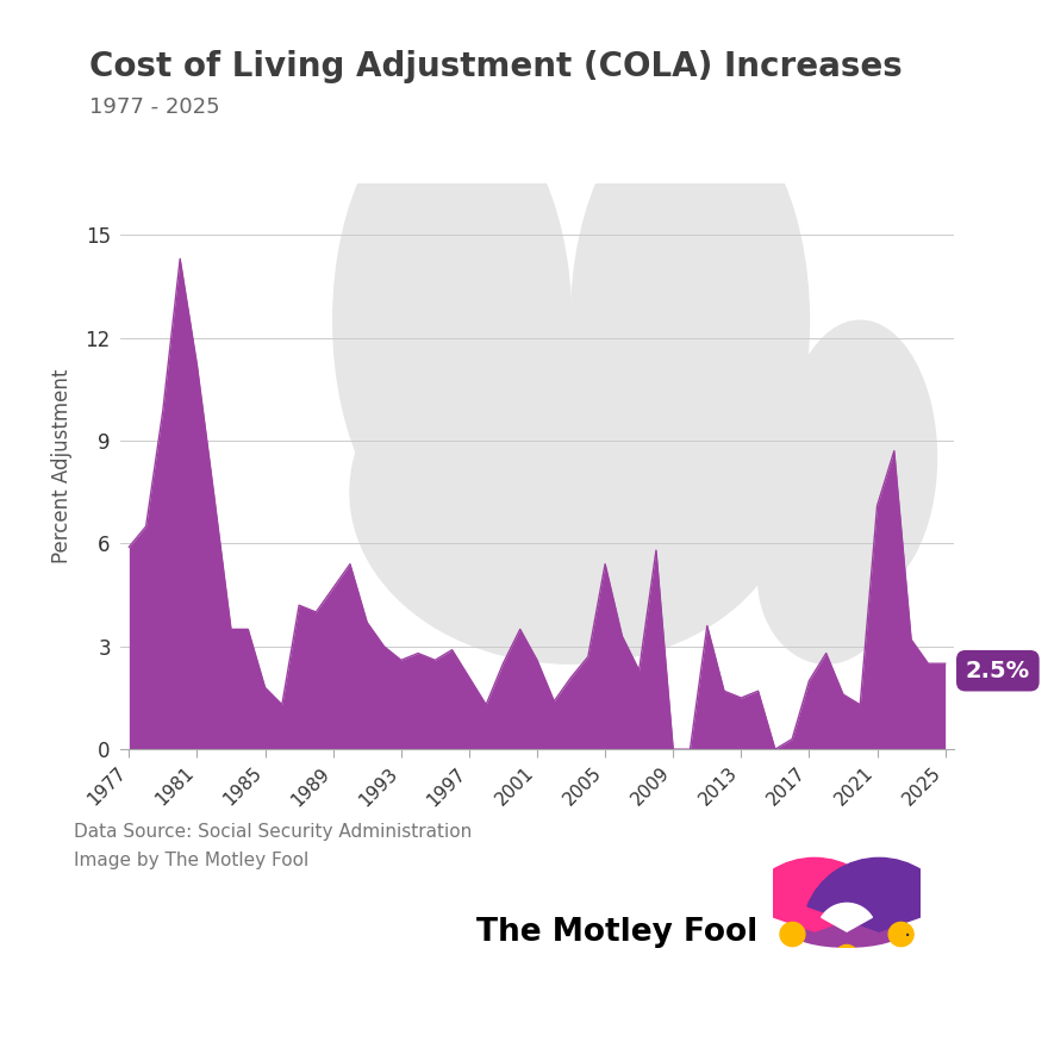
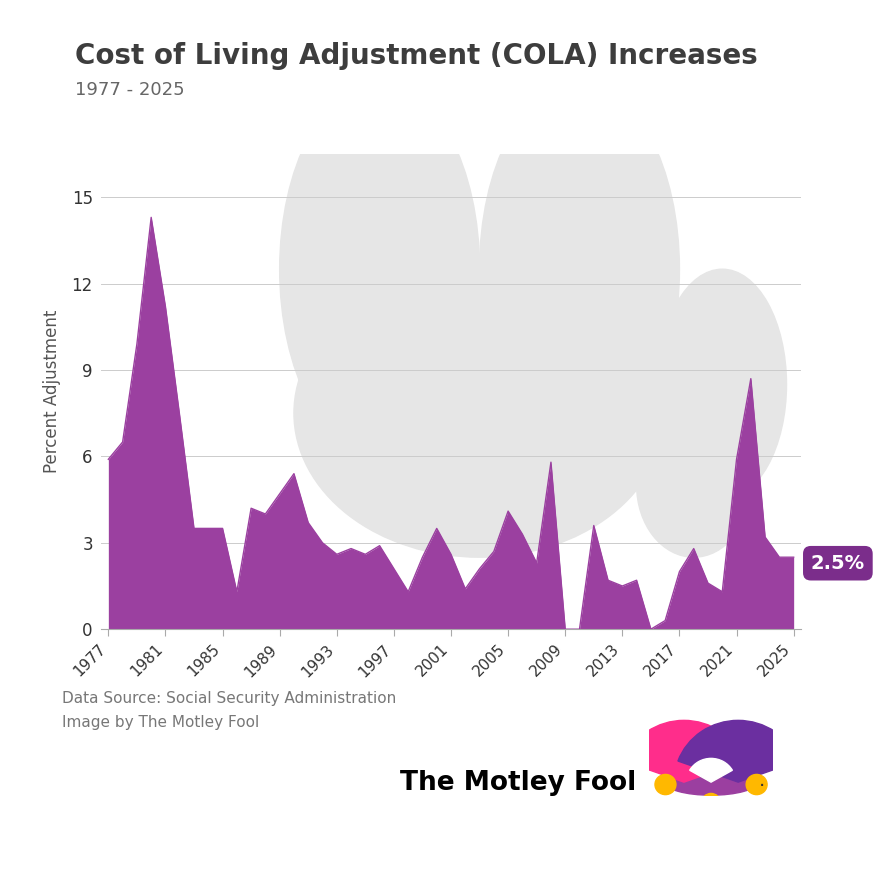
1985: 1.8 -> 3.5
2005: 5.4 -> 4.1
2021: 7.1 -> 5.9
